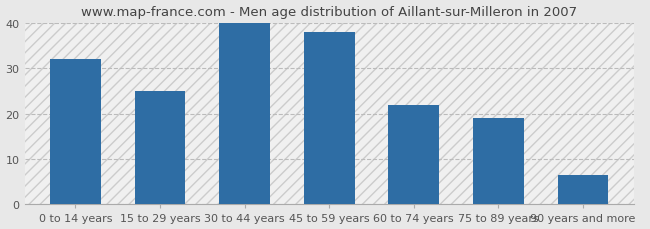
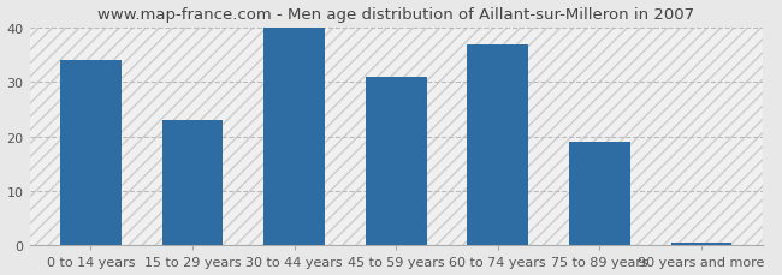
0 to 14 years: 32.0 -> 34.0
15 to 29 years: 25.0 -> 23.0
45 to 59 years: 38.0 -> 31.0
60 to 74 years: 22.0 -> 37.0
90 years and more: 6.5 -> 0.5
